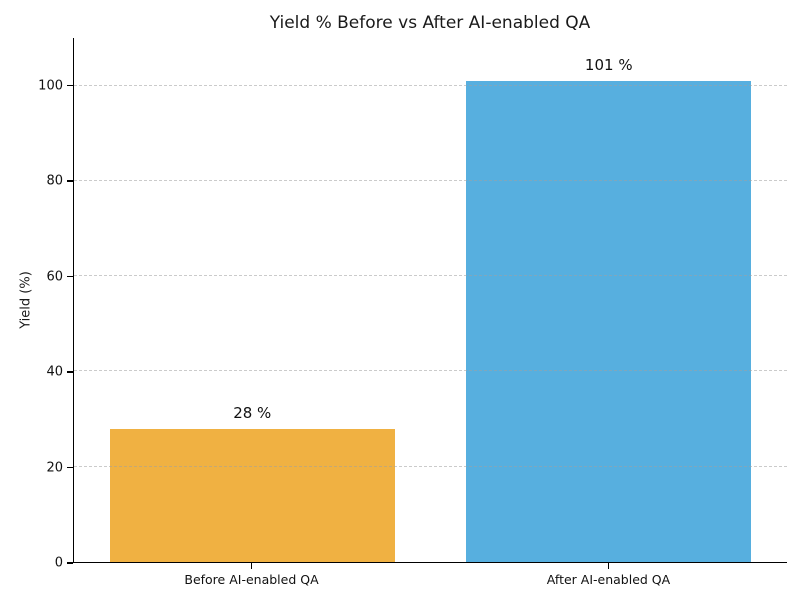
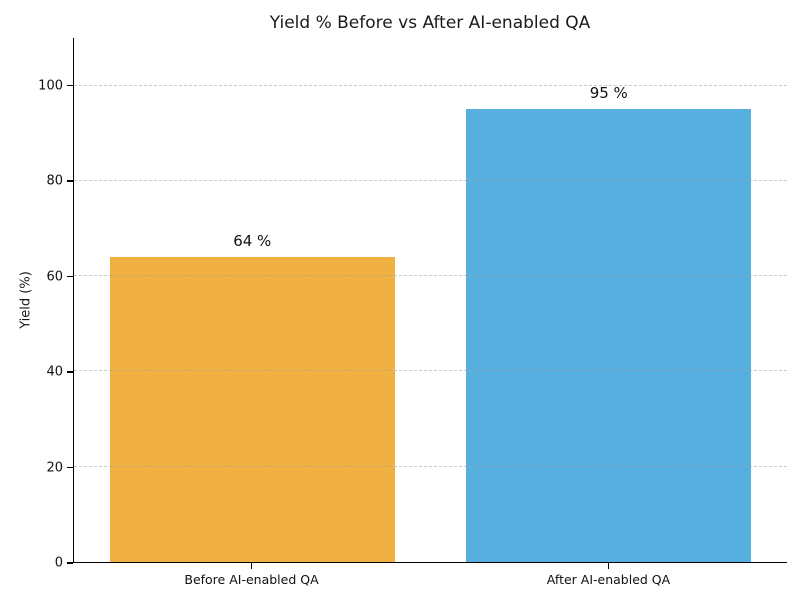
Before AI-enabled QA: 28 -> 64
After AI-enabled QA: 101 -> 95
